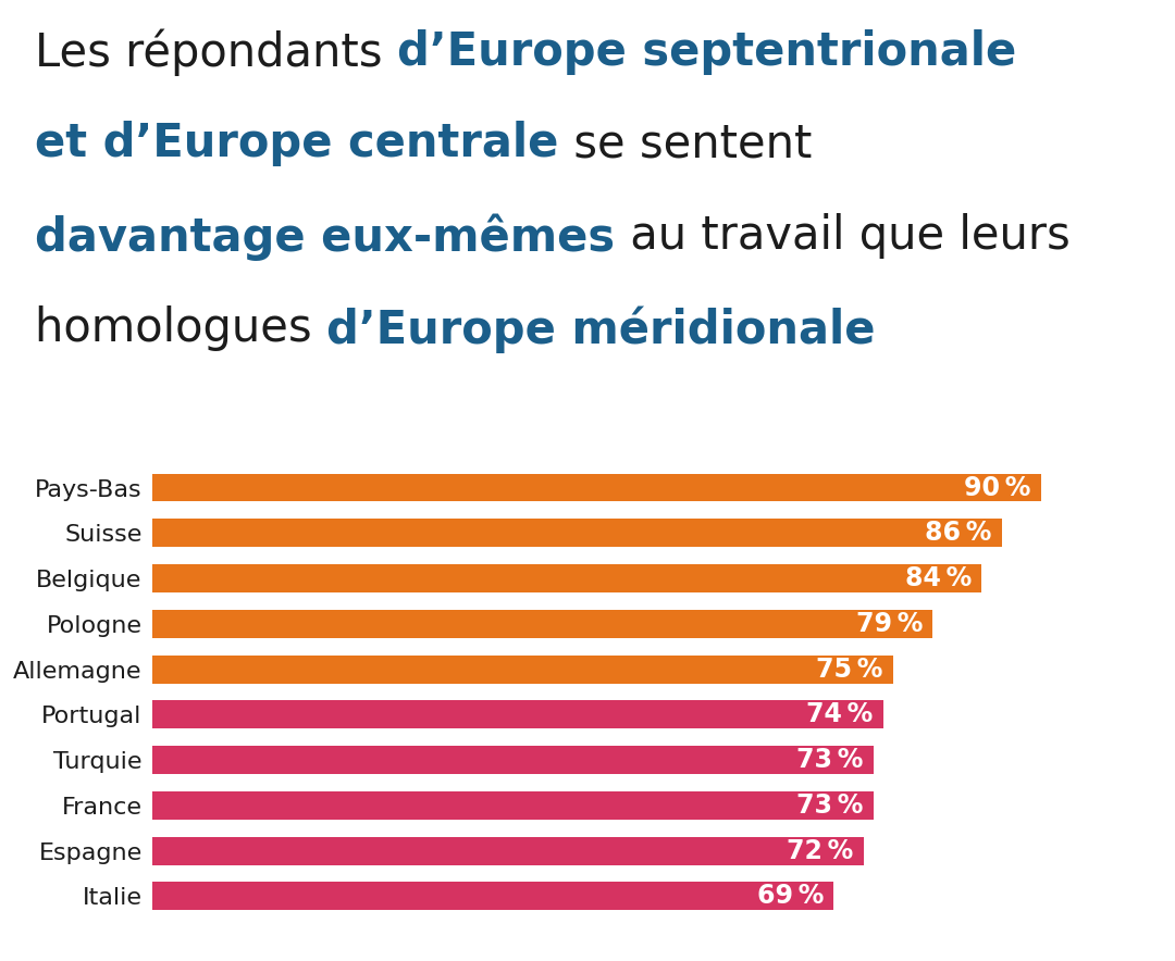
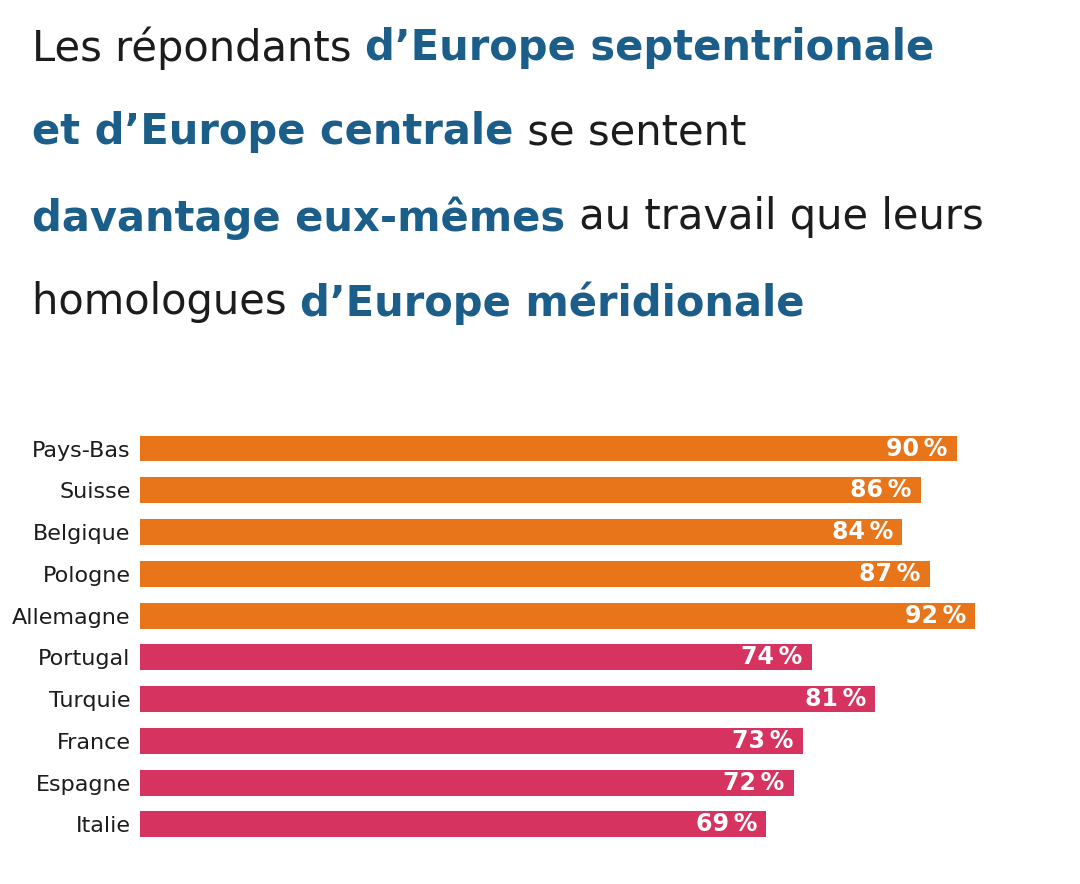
Pologne: 79 -> 87
Allemagne: 75 -> 92
Turquie: 73 -> 81
